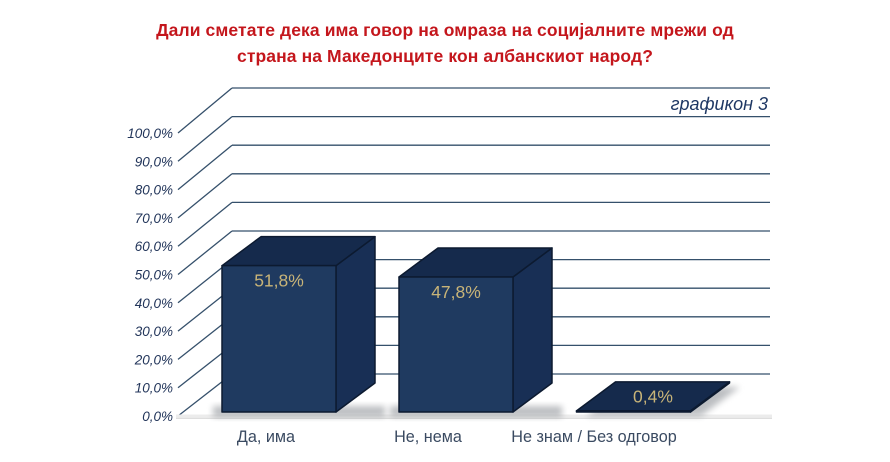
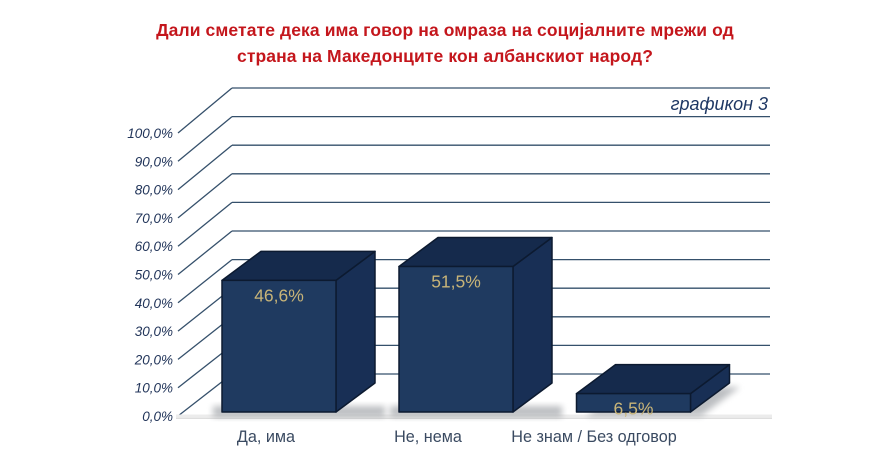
Да, има: 51,8% -> 46,6%
Не, нема: 47,8% -> 51,5%
Не знам / Без одговор: 0,4% -> 6,5%
